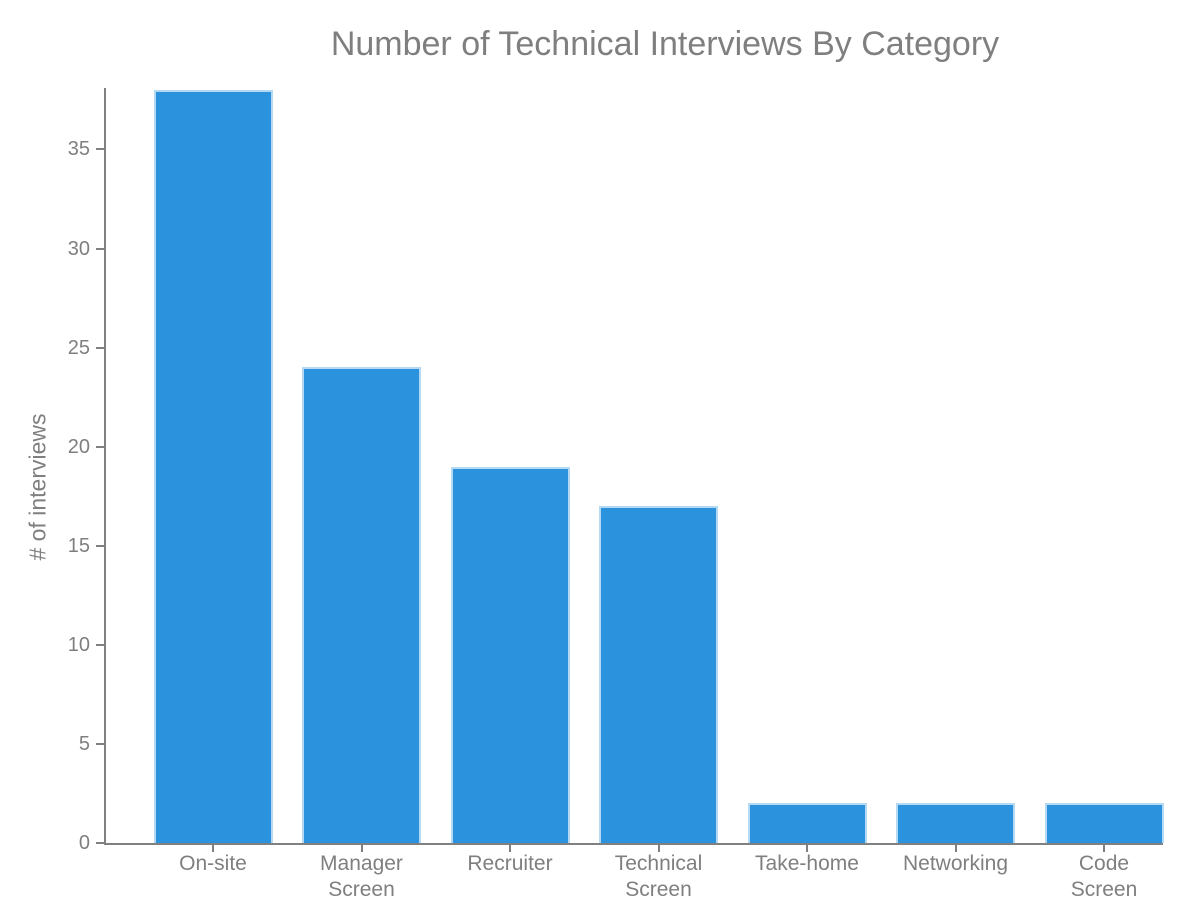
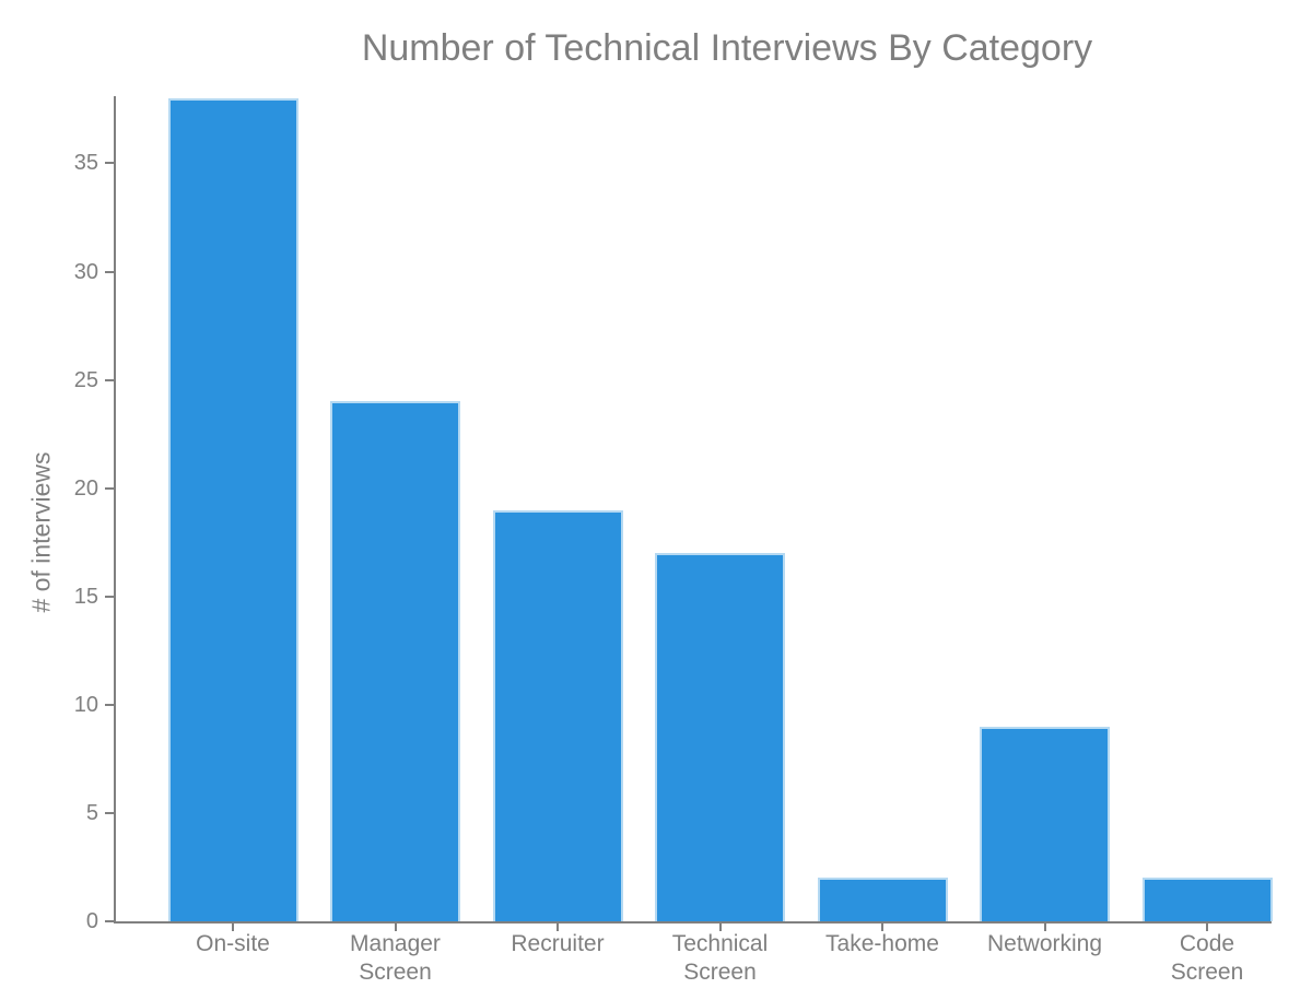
Networking: 2 -> 9
